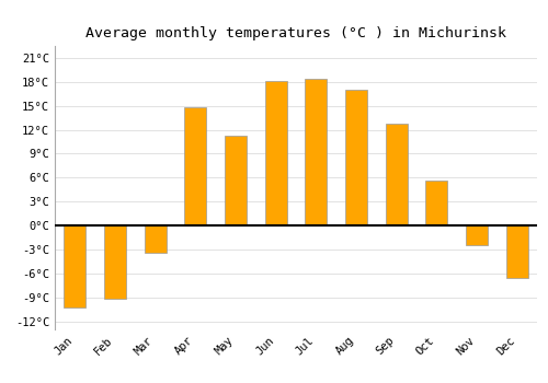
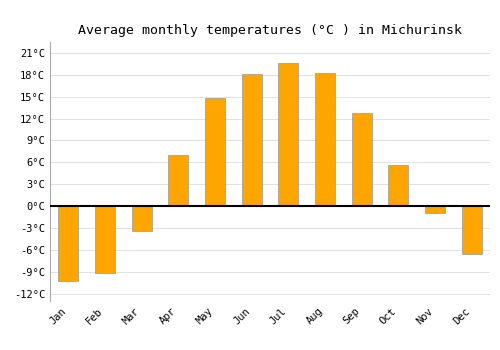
Apr: 14.8°C -> 7.0°C
May: 11.2°C -> 14.8°C
Jul: 18.4°C -> 19.6°C
Aug: 17.0°C -> 18.3°C
Nov: -2.4°C -> -1.0°C
